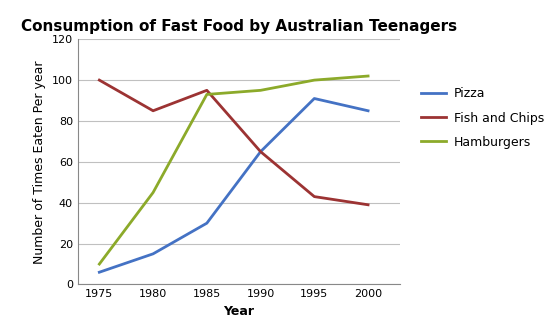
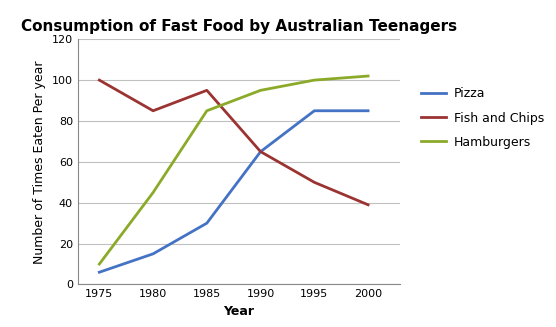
Hamburgers/1985: 93 -> 85
Pizza/1995: 91 -> 85
Fish and Chips/1995: 43 -> 50
